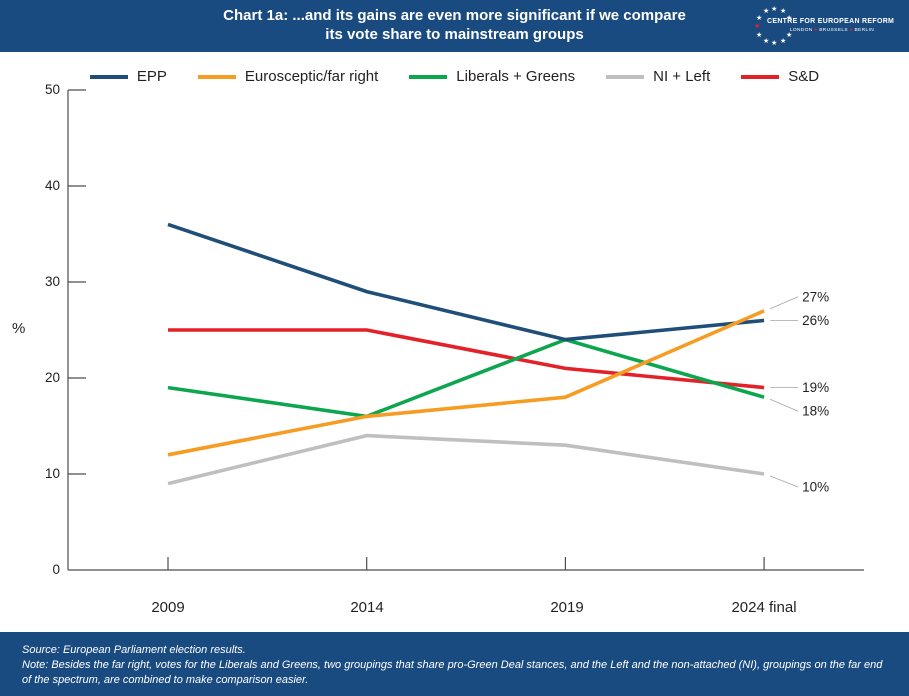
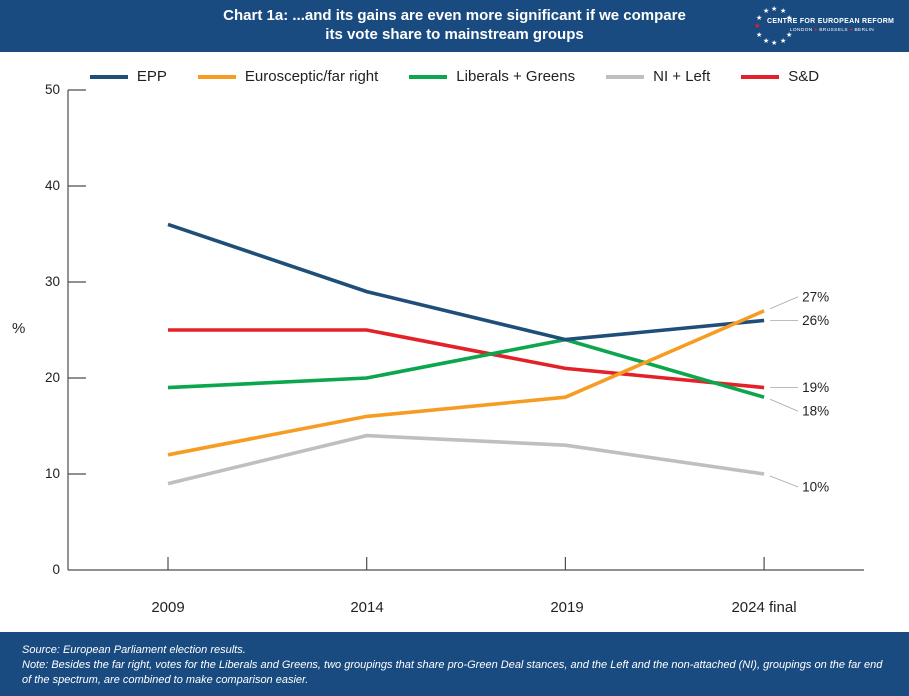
Liberals + Greens/2014: 16 -> 20
